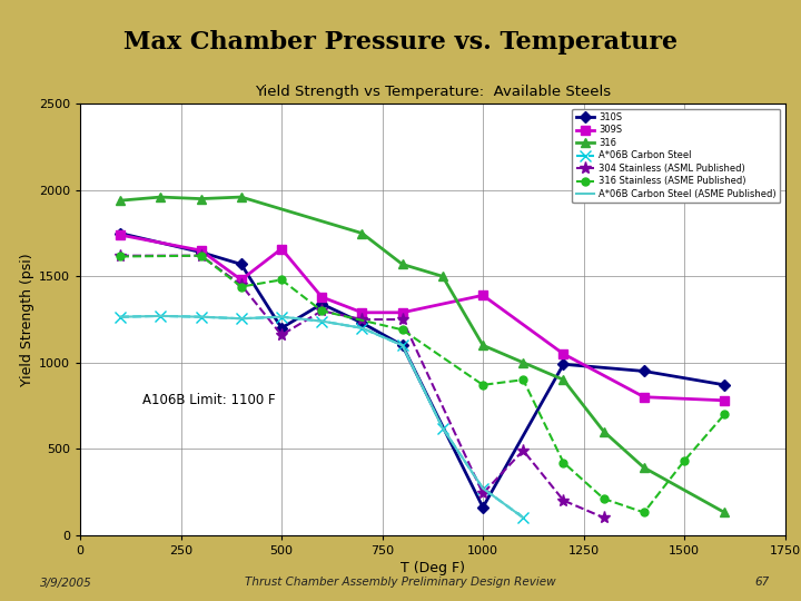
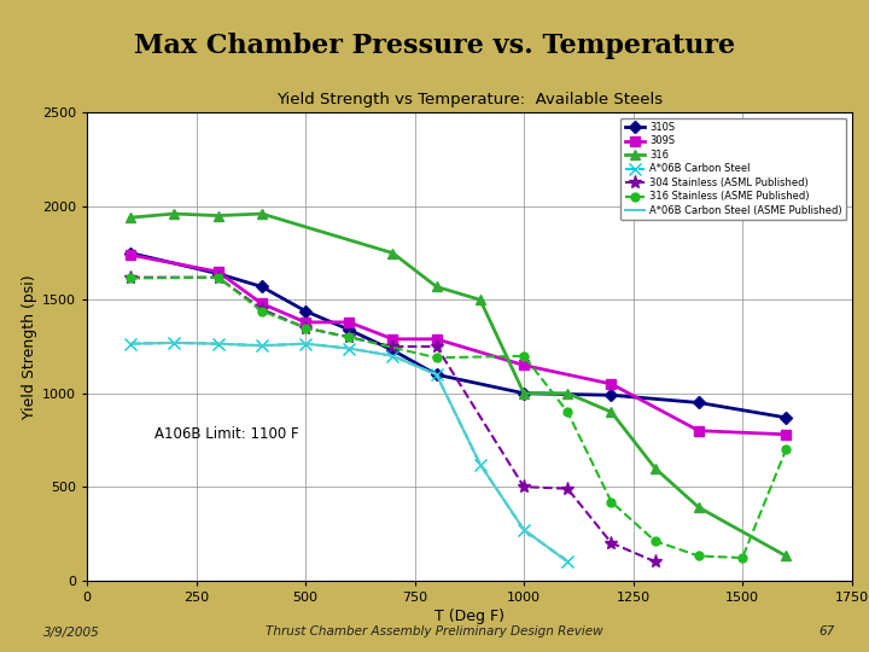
310S/500: 1200 -> 1440
309S/500: 1660 -> 1380
304 Stainless (ASML Published)/500: 1160 -> 1350
316 Stainless (ASME Published)/500: 1480 -> 1350
310S/1000: 160 -> 1000
309S/1000: 1390 -> 1150
316/1000: 1100 -> 1000
304 Stainless (ASML Published)/1000: 240 -> 500
316 Stainless (ASME Published)/1000: 870 -> 1200
316 Stainless (ASME Published)/1500: 430 -> 120
